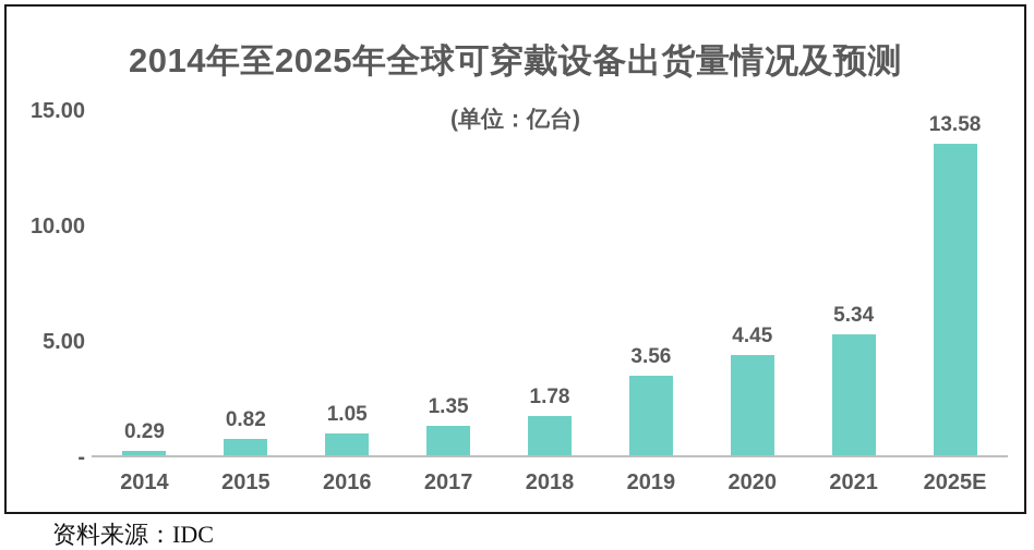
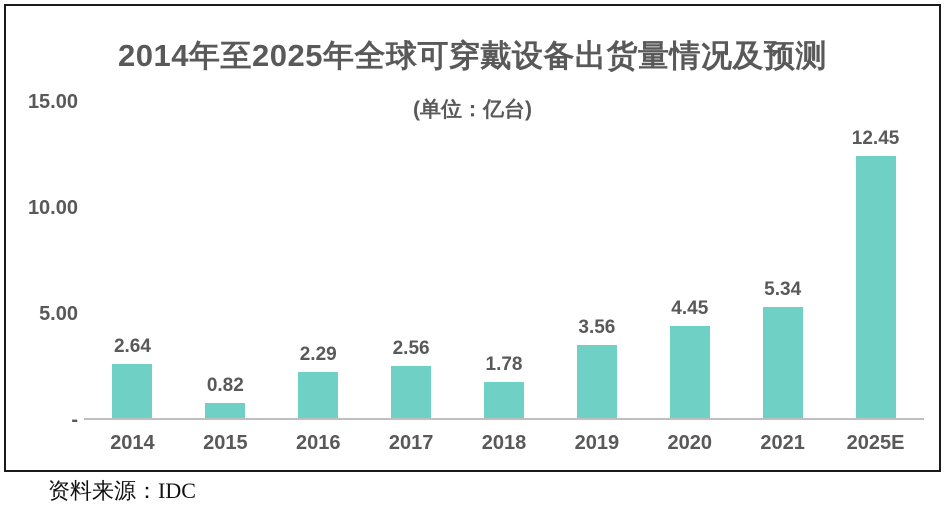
2014: 0.29 -> 2.64
2016: 1.05 -> 2.29
2017: 1.35 -> 2.56
2025E: 13.58 -> 12.45
